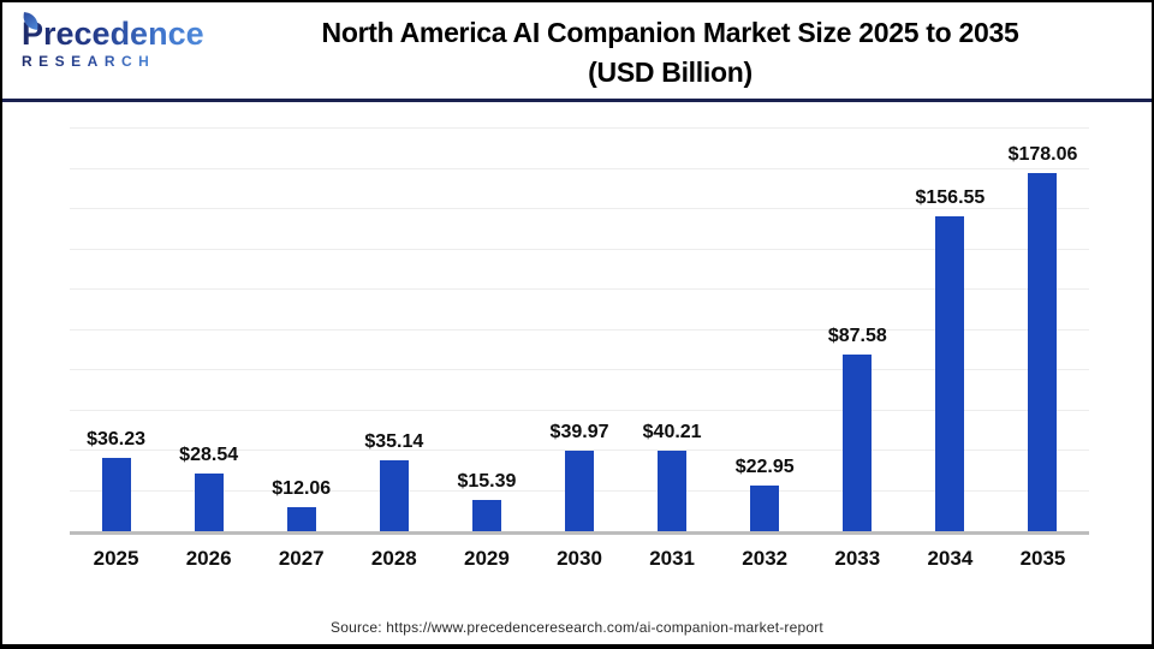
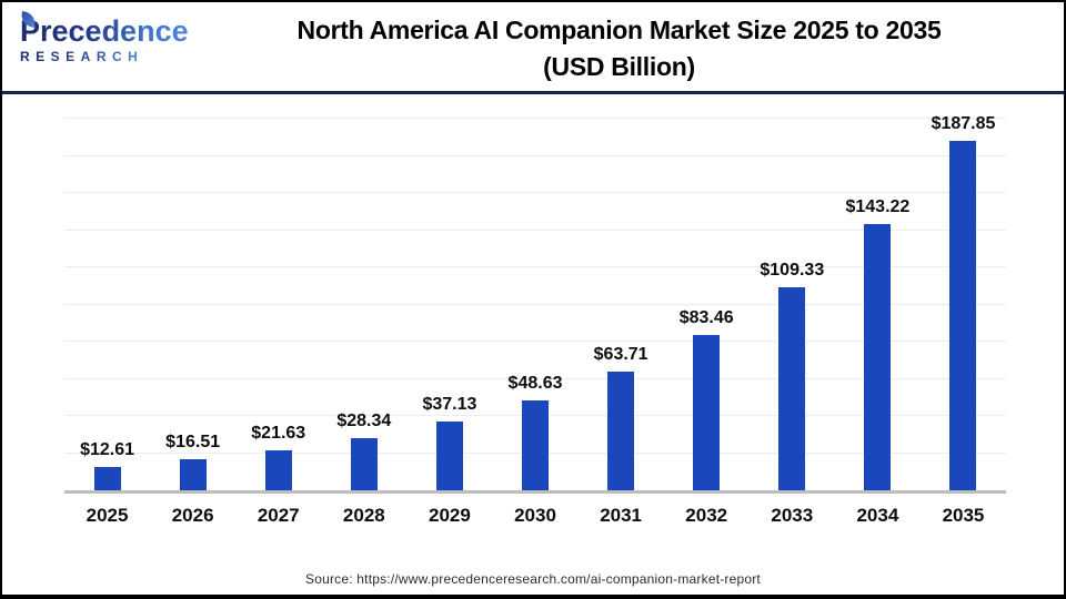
2025: $36.23 -> $12.61
2026: $28.54 -> $16.51
2027: $12.06 -> $21.63
2028: $35.14 -> $28.34
2029: $15.39 -> $37.13
2030: $39.97 -> $48.63
2031: $40.21 -> $63.71
2032: $22.95 -> $83.46
2033: $87.58 -> $109.33
2034: $156.55 -> $143.22
2035: $178.06 -> $187.85
